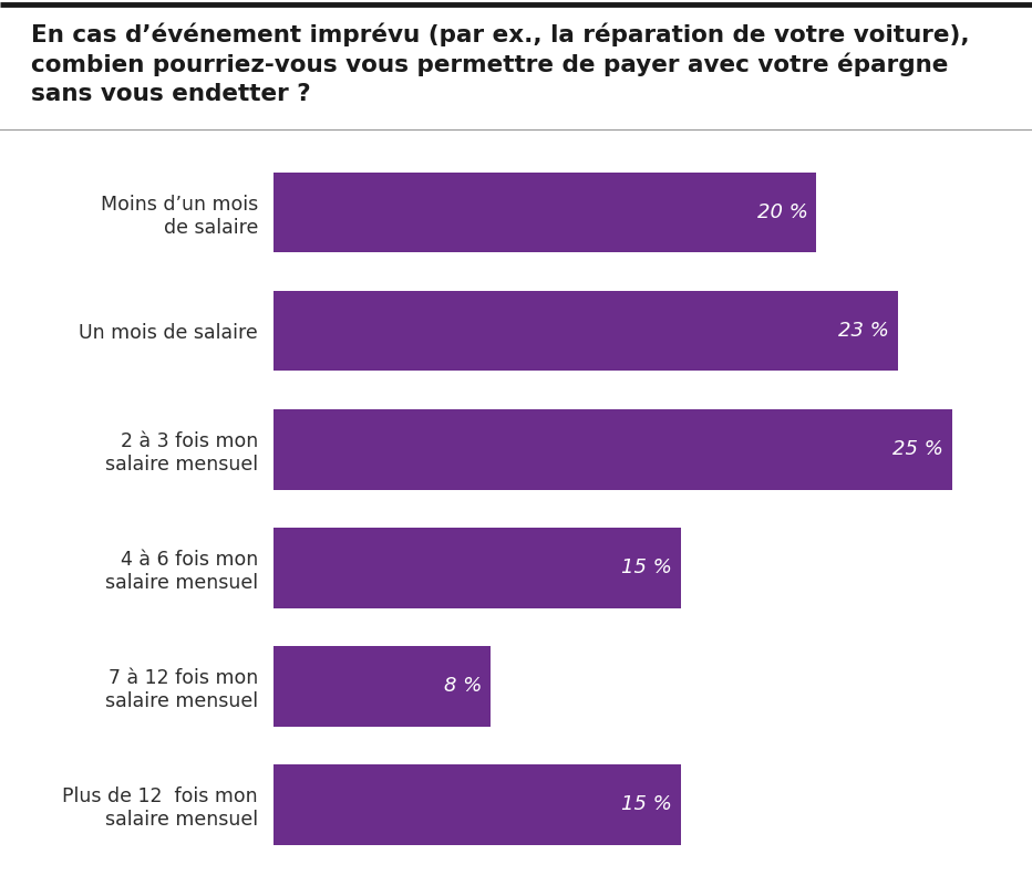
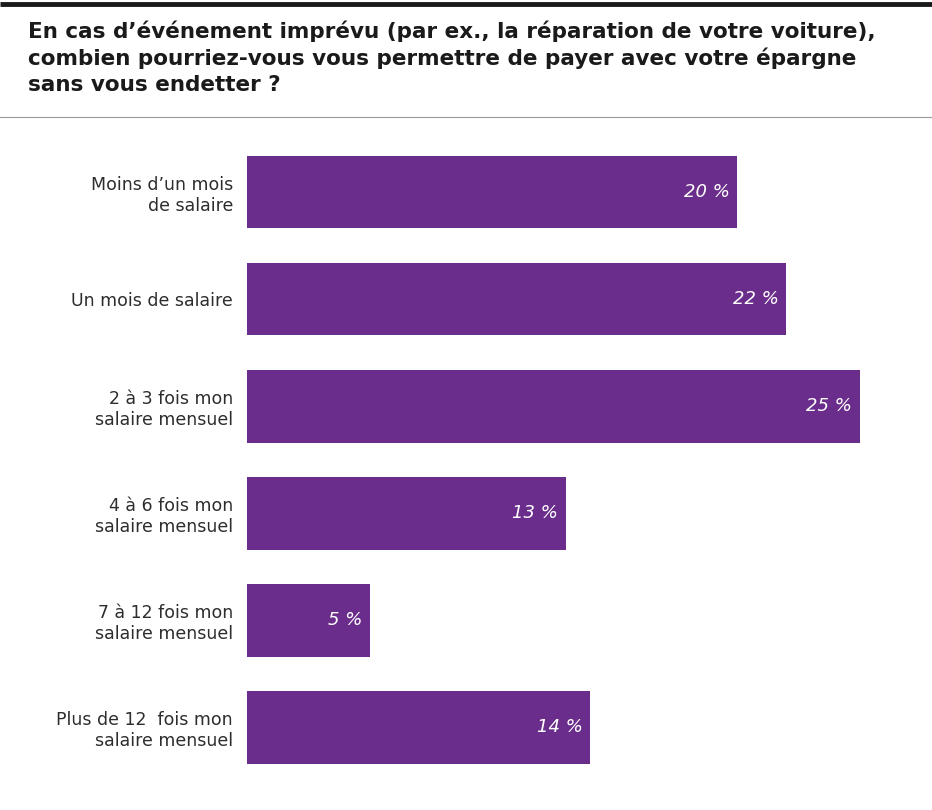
Un mois de salaire: 23 -> 22
4 à 6 fois mon salaire mensuel: 15 -> 13
7 à 12 fois mon salaire mensuel: 8 -> 5
Plus de 12 fois mon salaire mensuel: 15 -> 14
